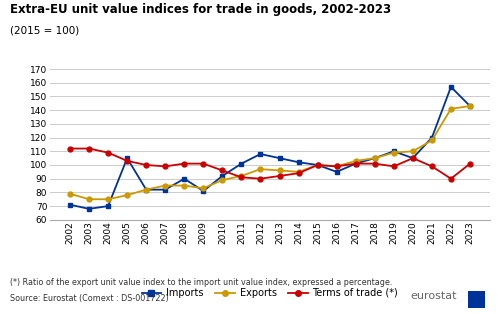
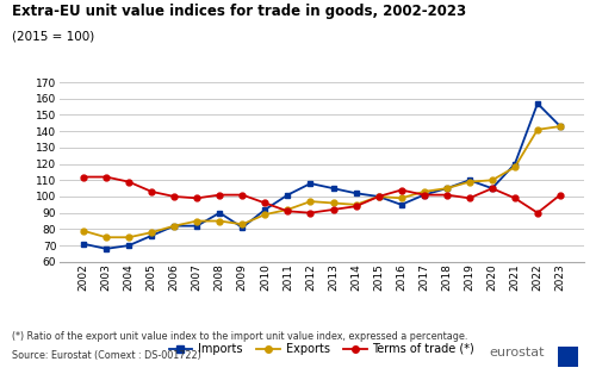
Imports/2005: 105 -> 76
Terms of trade (*)/2016: 99 -> 104
